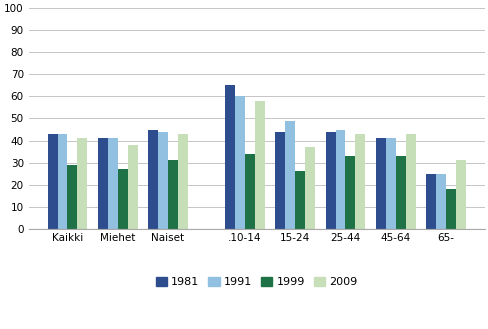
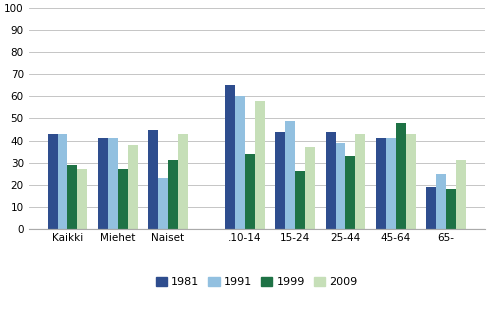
2009/Kaikki: 41 -> 27
1991/Naiset: 44 -> 23
1991/25-44: 45 -> 39
1999/45-64: 33 -> 48
1981/65-: 25 -> 19
